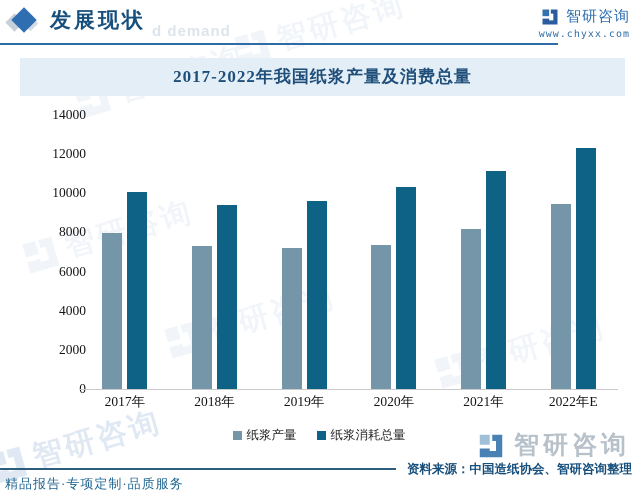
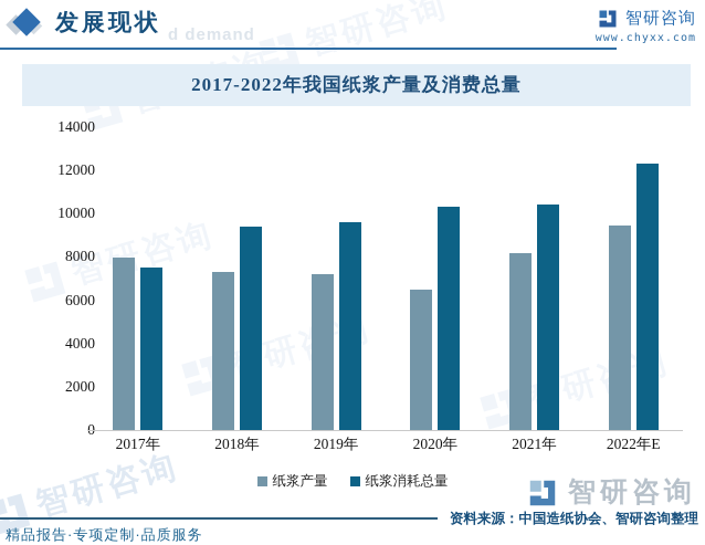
纸浆消耗总量/2017年: 10100 -> 7500
纸浆产量/2020年: 7400 -> 6500
纸浆消耗总量/2021年: 11100 -> 10400
